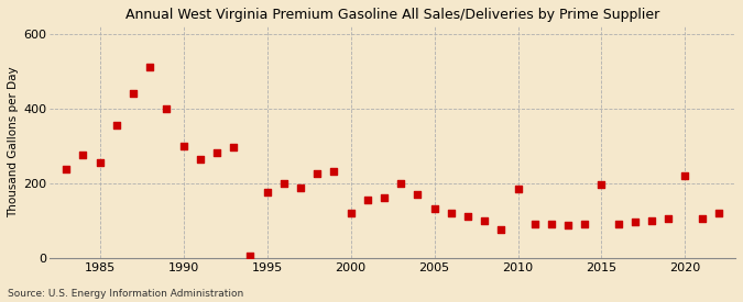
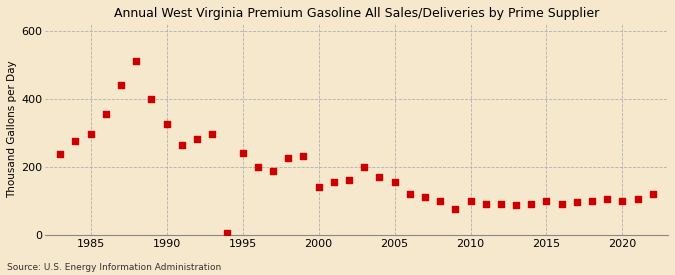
1985: 255 -> 295
1990: 300 -> 325
1995: 175 -> 240
2000: 120 -> 140
2005: 130 -> 155
2010: 185 -> 100
2015: 195 -> 100
2020: 220 -> 100
